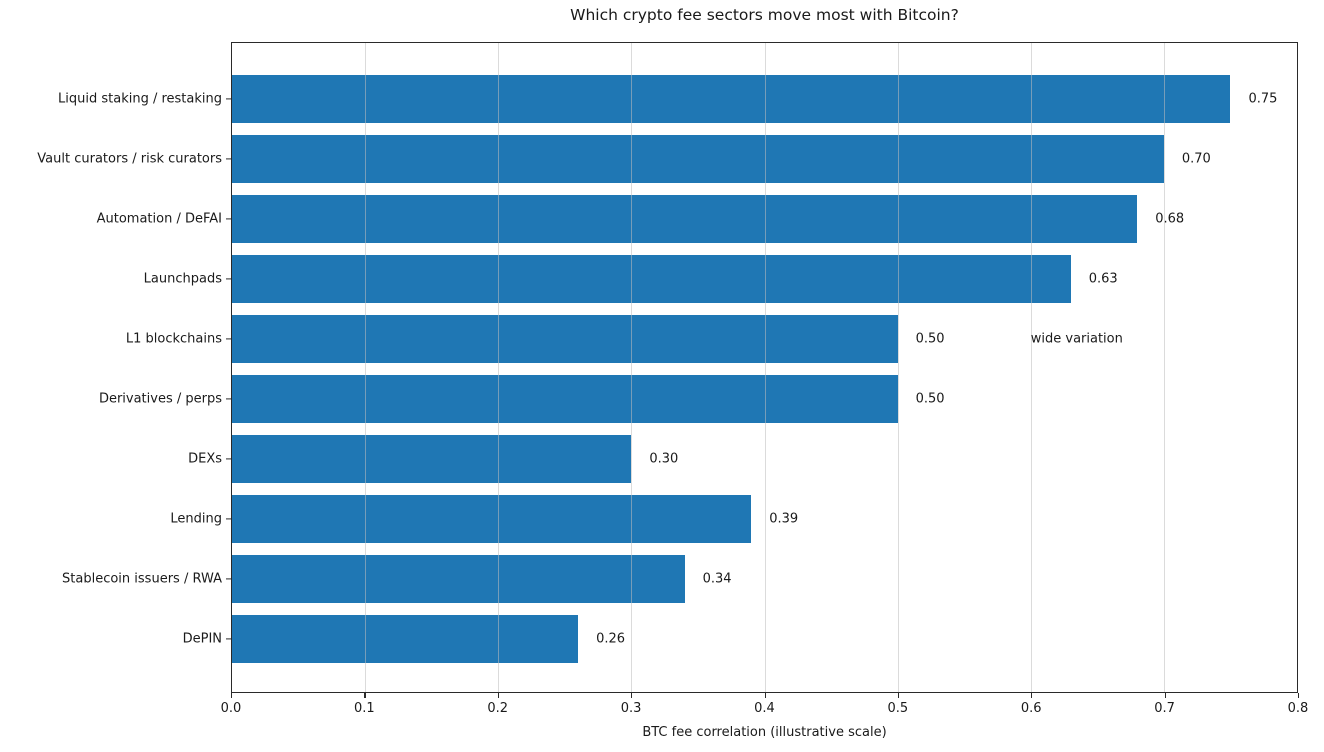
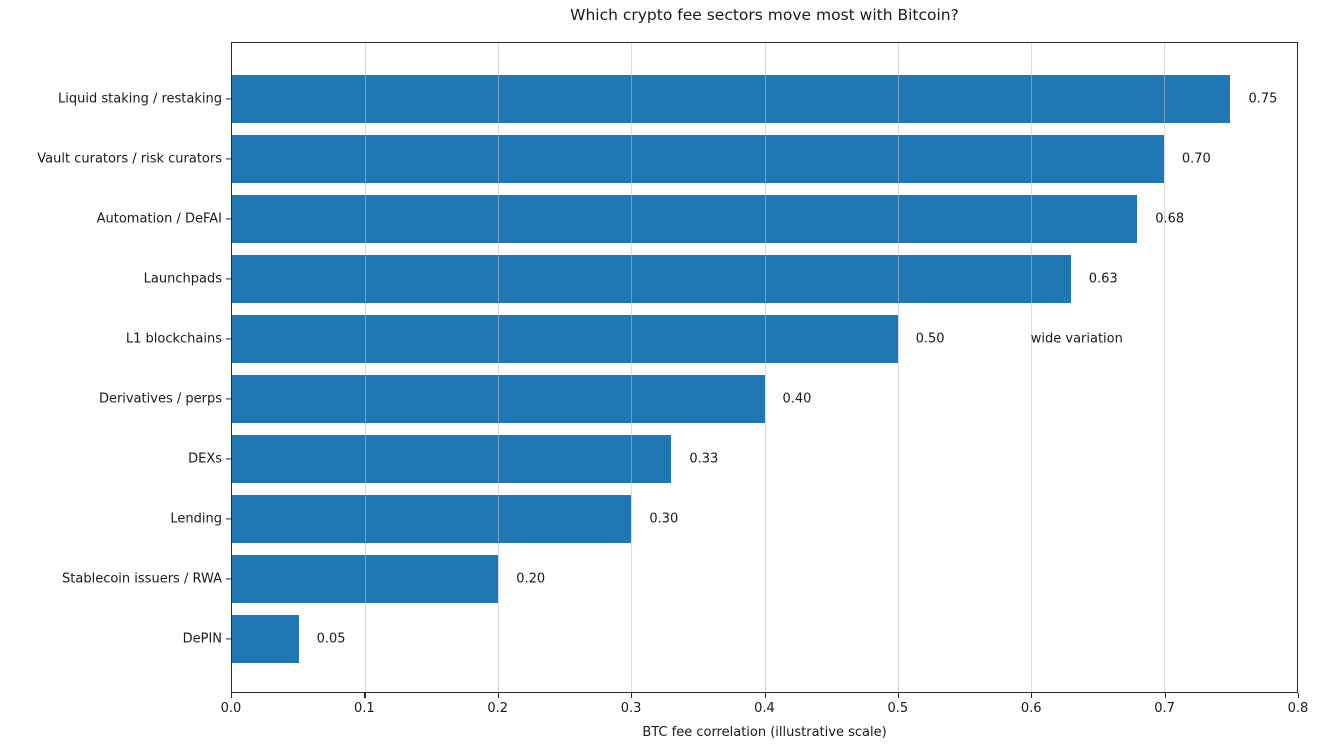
Derivatives / perps: 0.50 -> 0.40
DEXs: 0.30 -> 0.33
Lending: 0.39 -> 0.30
Stablecoin issuers / RWA: 0.34 -> 0.20
DePIN: 0.26 -> 0.05
